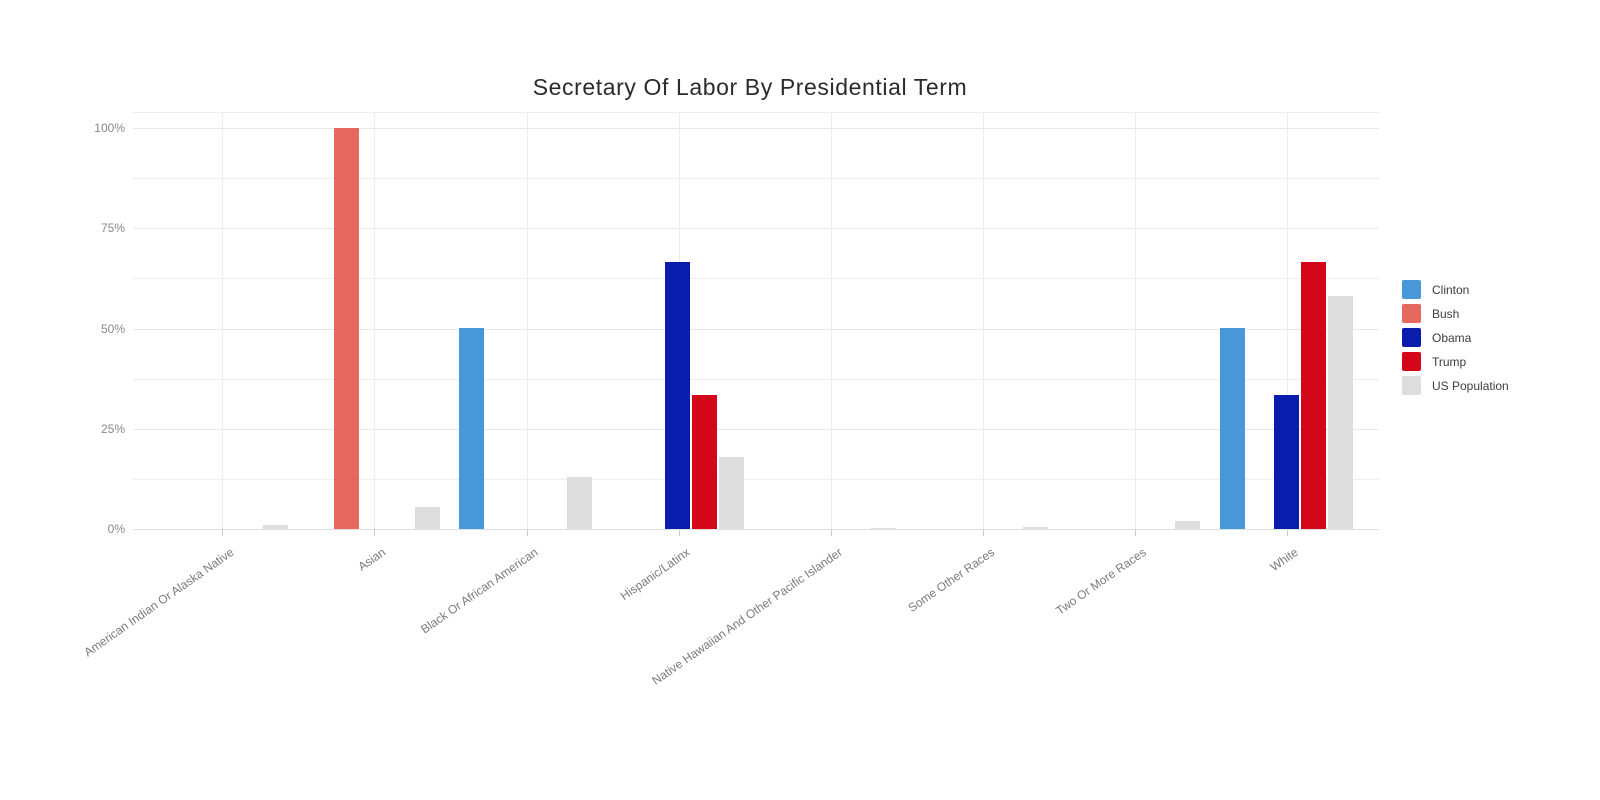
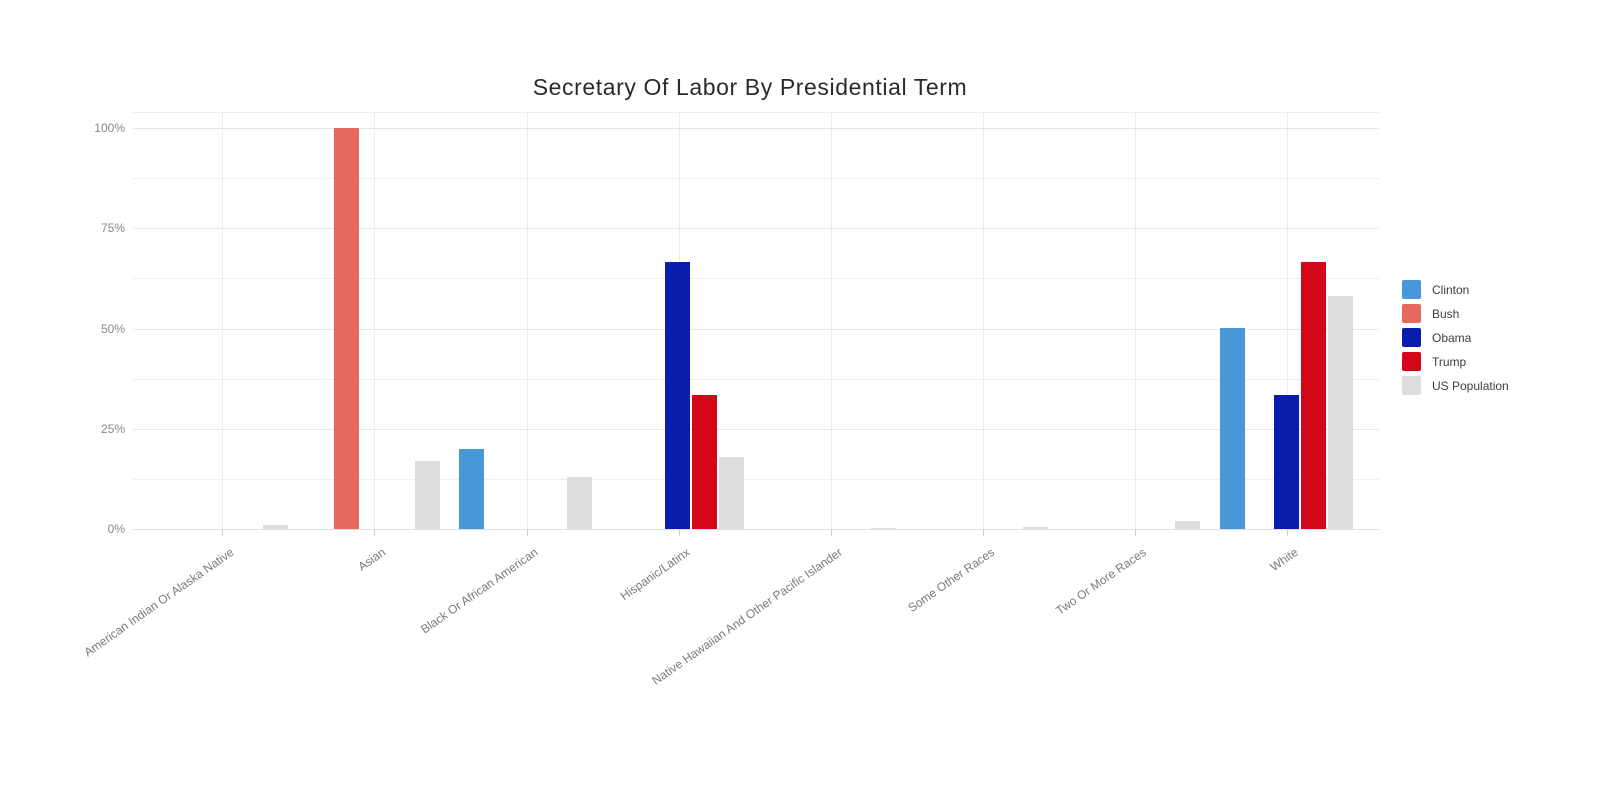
US Population/Asian: 6% -> 17%
Clinton/Black Or African American: 50% -> 20%
